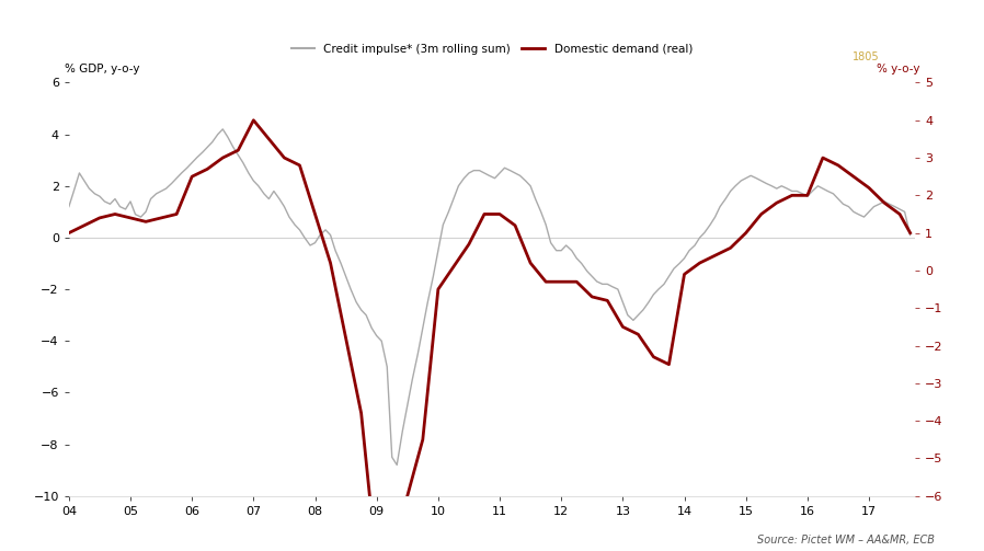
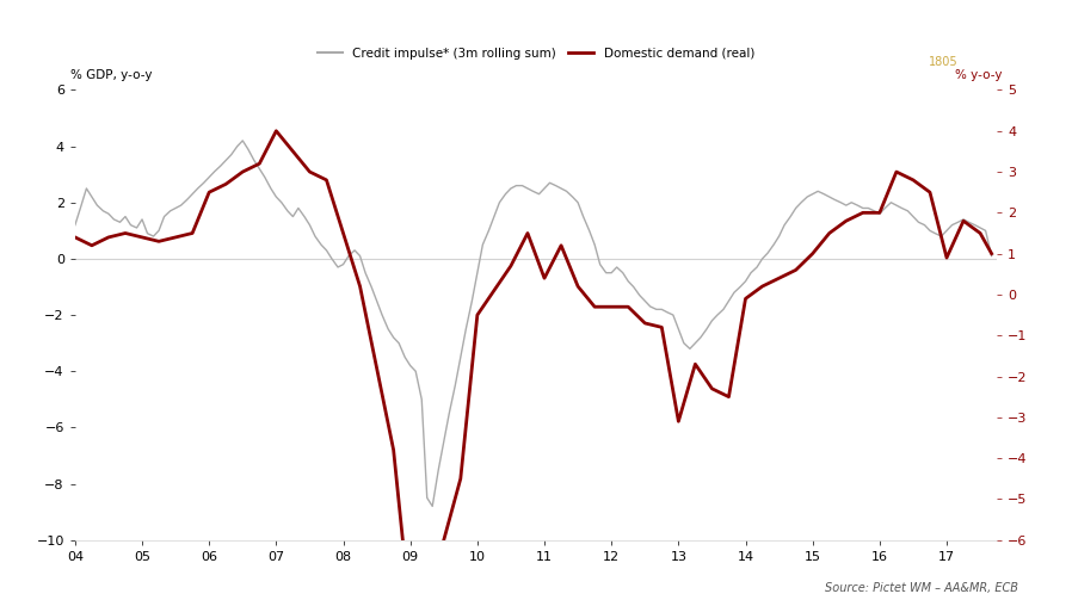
Domestic demand (real)/04: 1.0 -> 1.4
Domestic demand (real)/11: 1.5 -> 0.4
Domestic demand (real)/13: -1.5 -> -3.1
Domestic demand (real)/17: 2.2 -> 0.9
